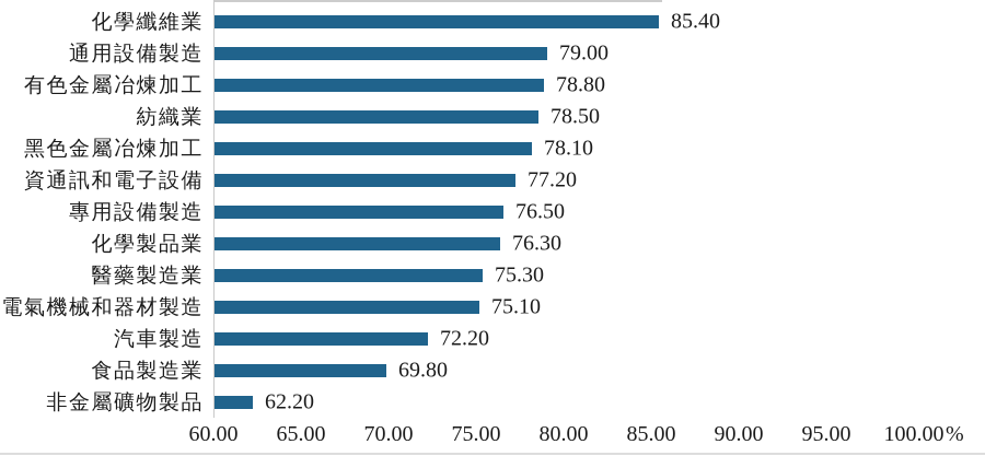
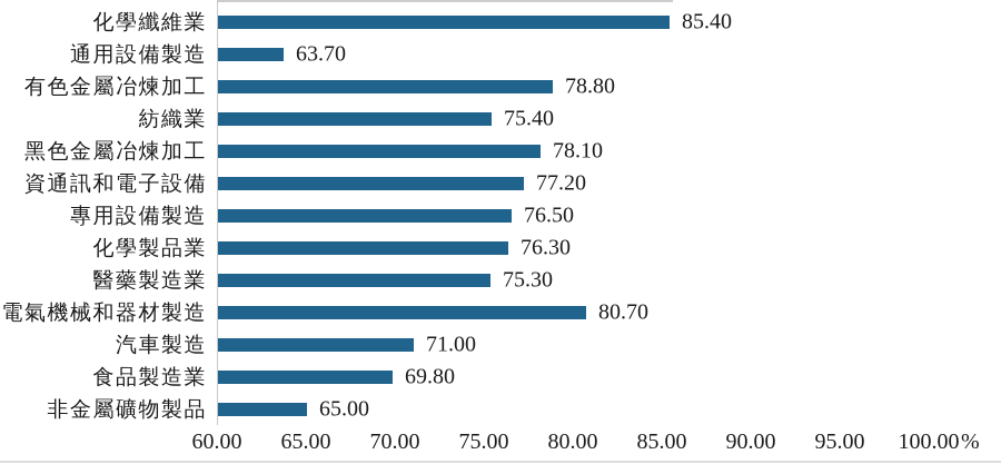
通用設備製造: 79.00 -> 63.70
紡織業: 78.50 -> 75.40
電氣機械和器材製造: 75.10 -> 80.70
汽車製造: 72.20 -> 71.00
非金屬礦物製品: 62.20 -> 65.00
